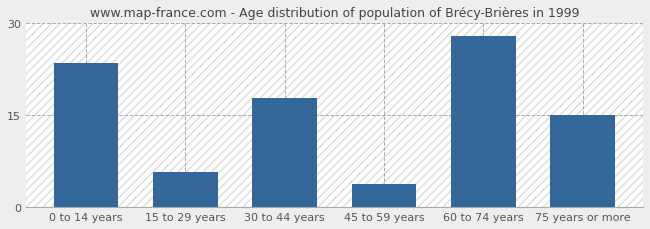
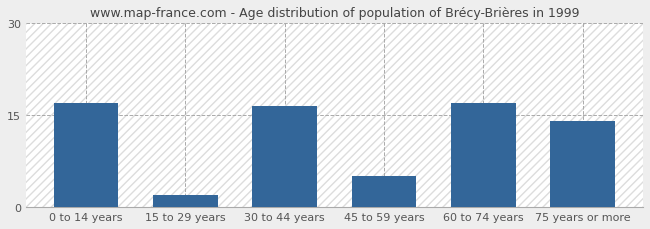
0 to 14 years: 23.4 -> 17.0
15 to 29 years: 5.8 -> 2.0
30 to 44 years: 17.8 -> 16.5
45 to 59 years: 3.8 -> 5.0
60 to 74 years: 27.8 -> 17.0
75 years or more: 15.0 -> 14.0
